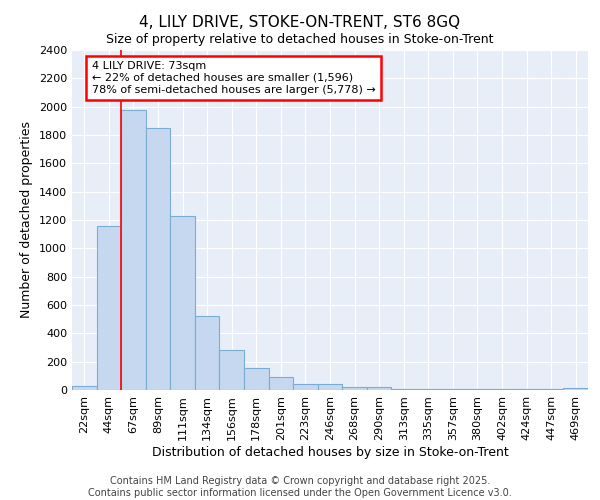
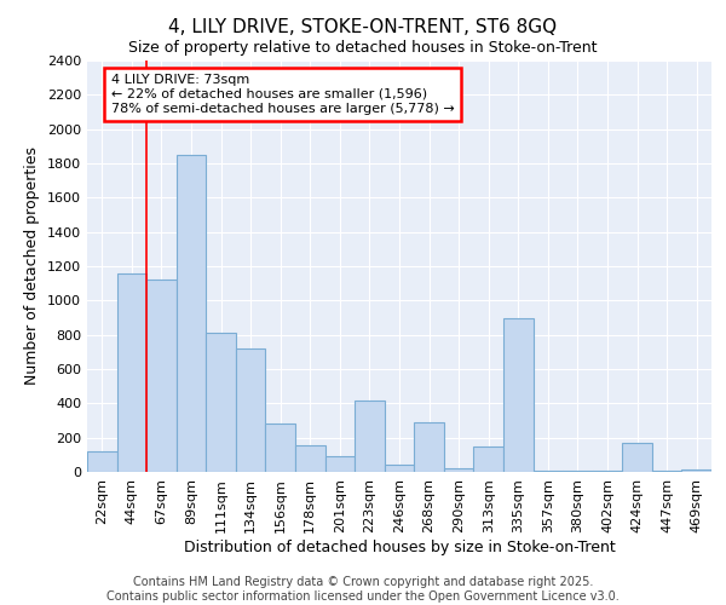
22sqm: 20 -> 120
67sqm: 1980 -> 1120
111sqm: 1230 -> 810
134sqm: 520 -> 720
223sqm: 40 -> 420
268sqm: 20 -> 290
313sqm: 10 -> 150
335sqm: 0 -> 900
424sqm: 0 -> 170
